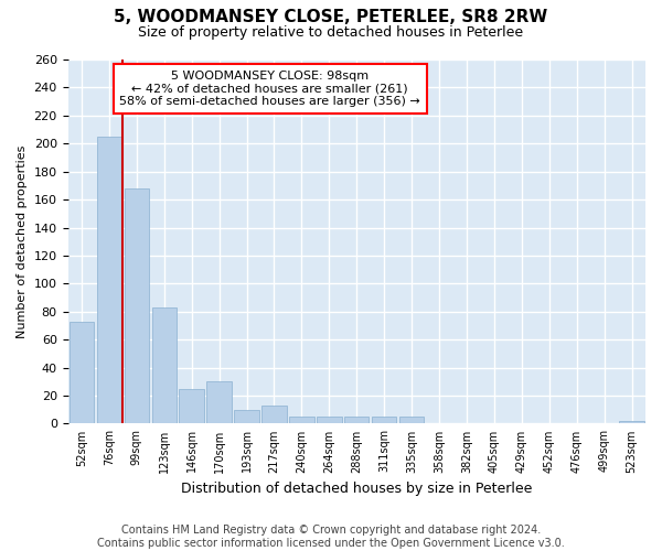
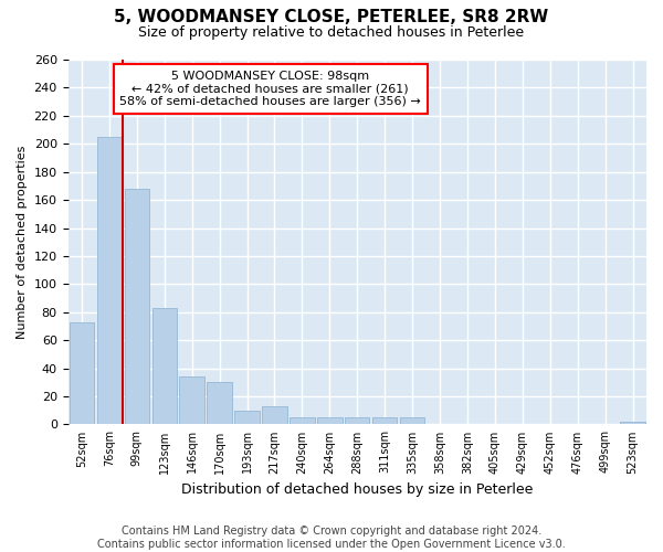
146sqm: 25 -> 34
